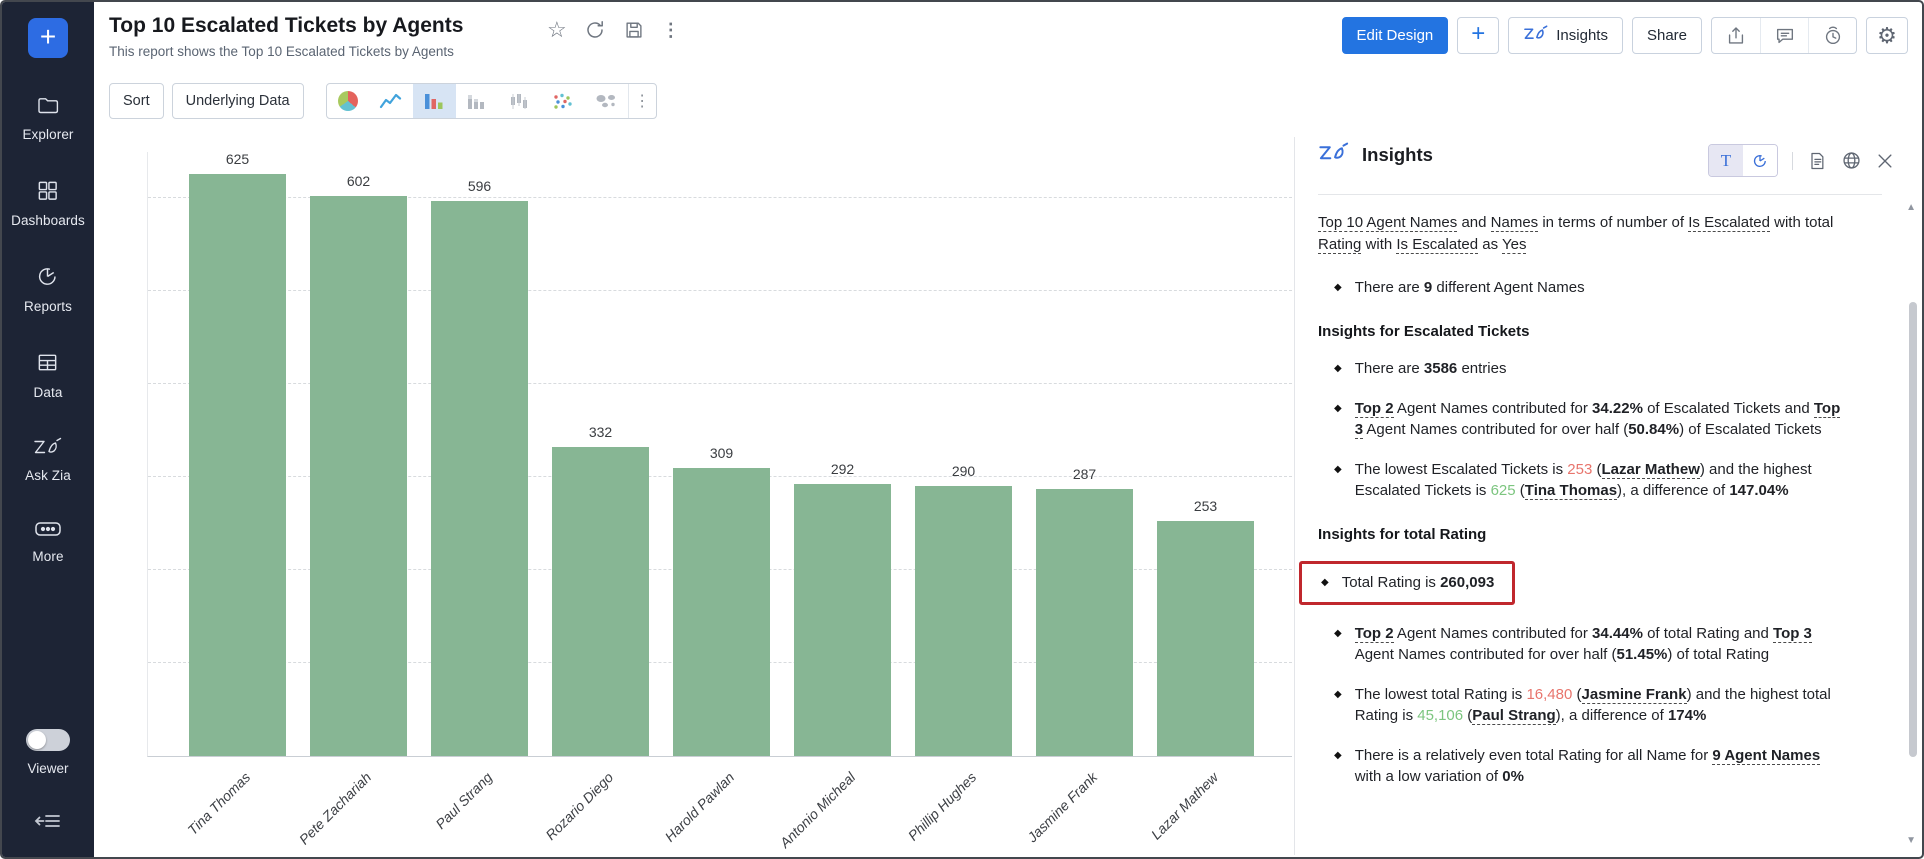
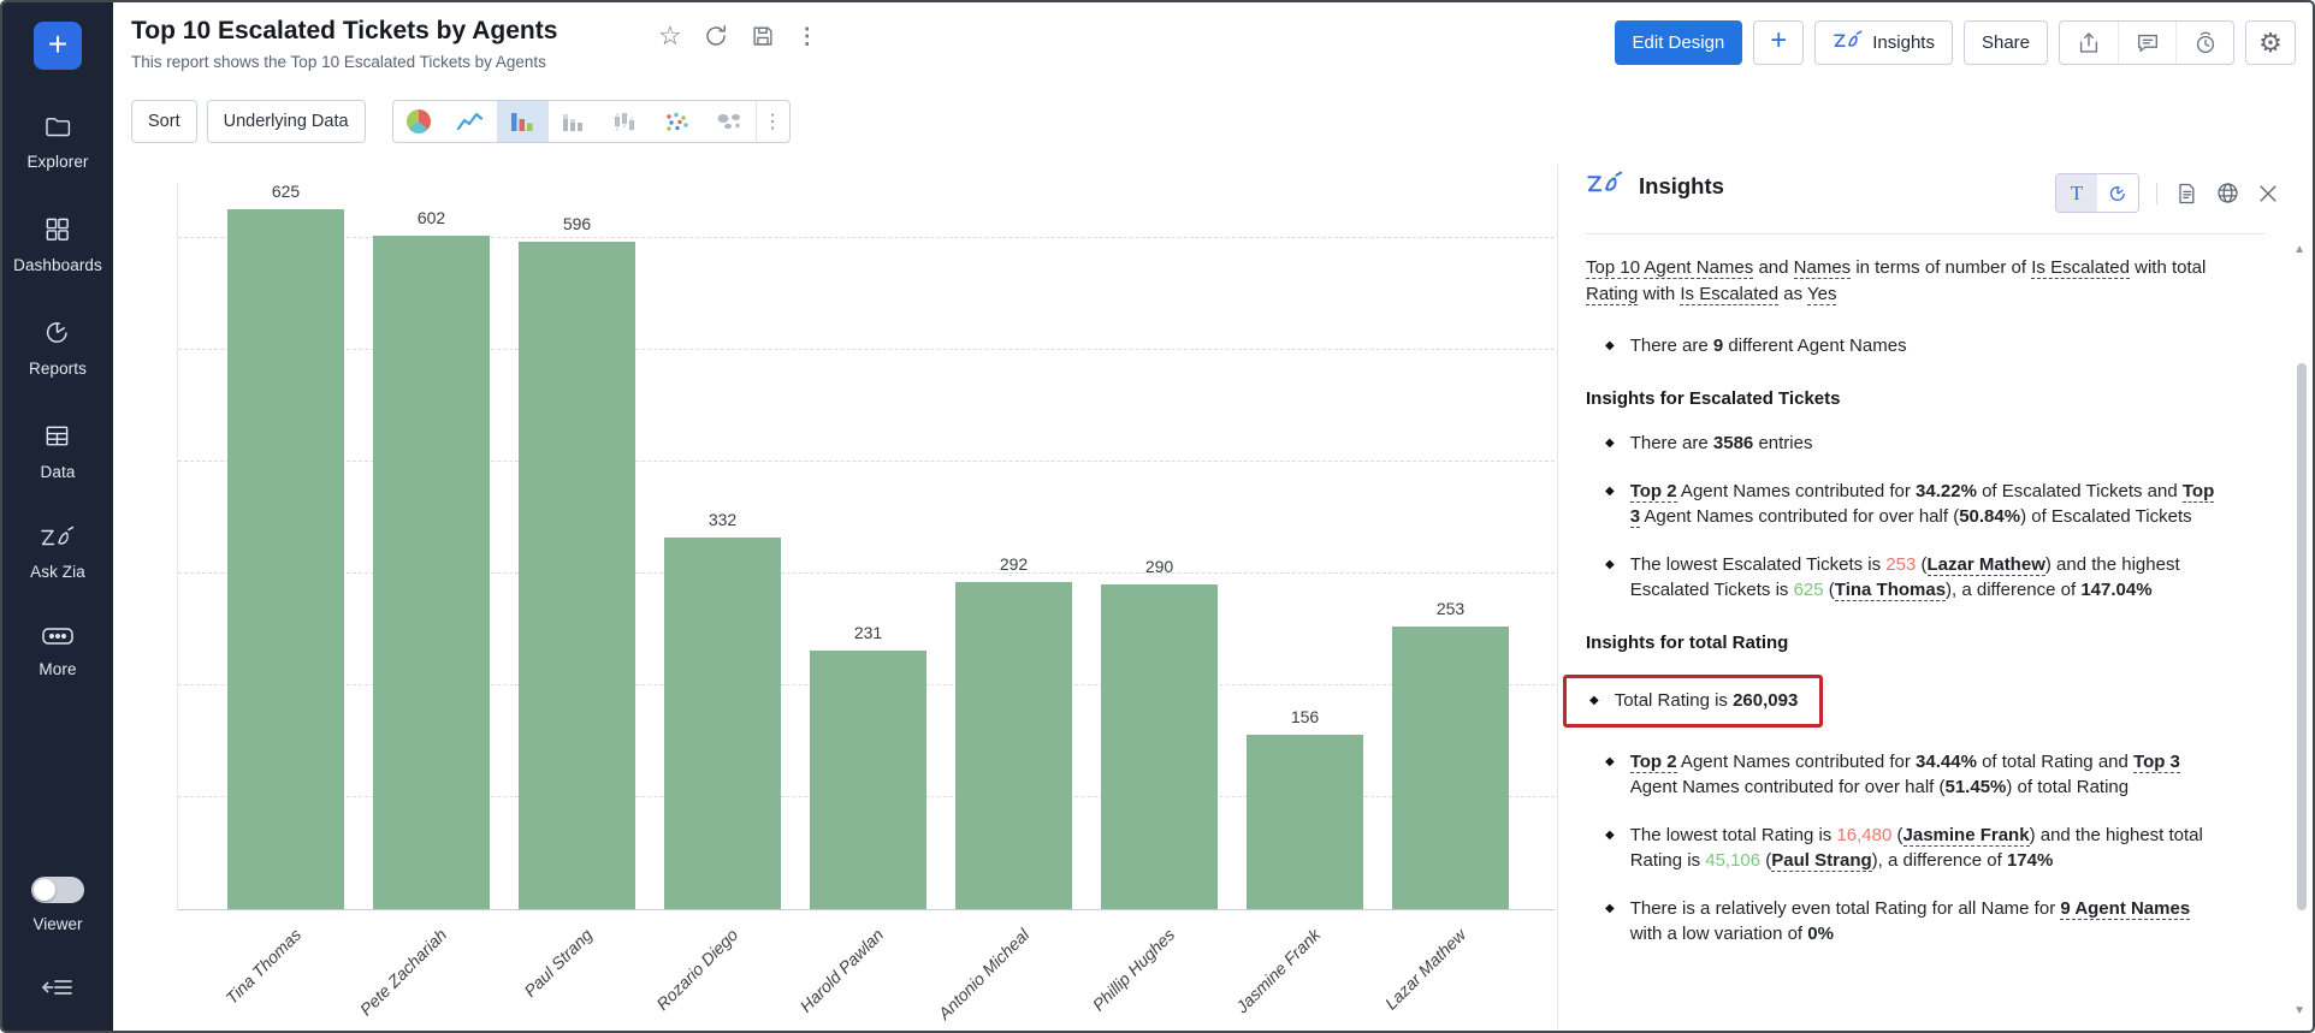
Harold Pawlan: 309 -> 231
Jasmine Frank: 287 -> 156
